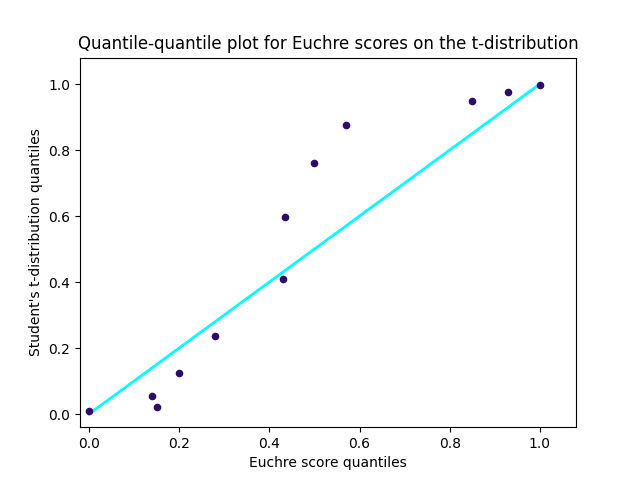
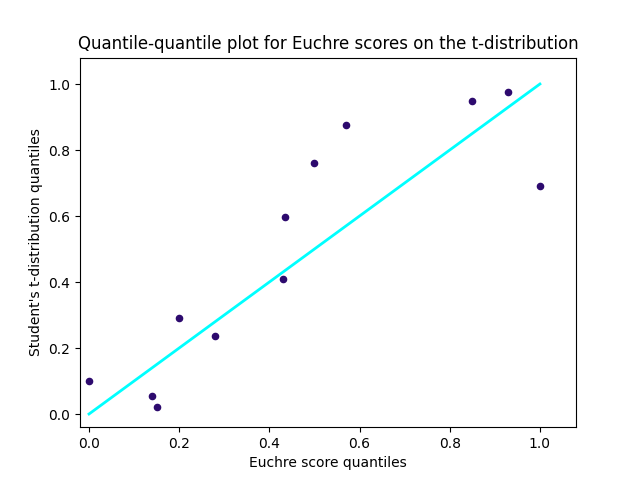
0.0: 0.010 -> 0.100
0.2: 0.125 -> 0.290
1.0: 0.997 -> 0.690
